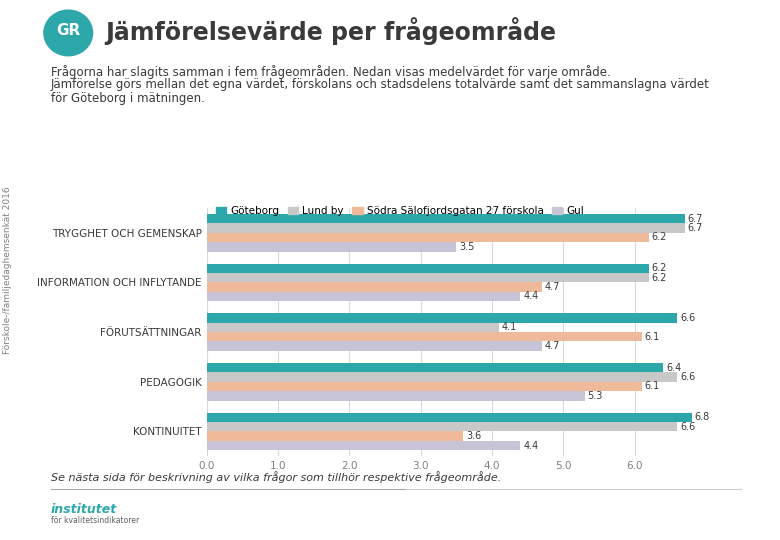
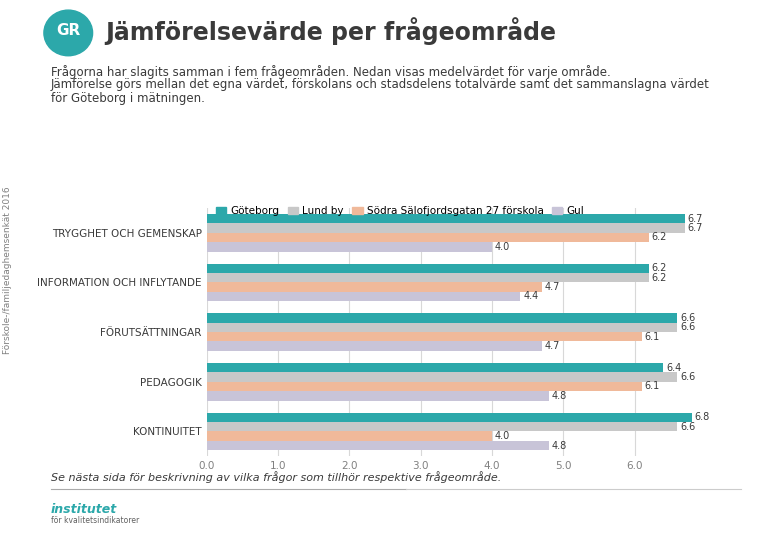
Gul/TRYGGHET OCH GEMENSKAP: 3.5 -> 4.0
Lund by/FÖRUTSÄTTNINGAR: 4.1 -> 6.6
Gul/PEDAGOGIK: 5.3 -> 4.8
Södra Sälofjordsgatan 27 förskola/KONTINUITET: 3.6 -> 4.0
Gul/KONTINUITET: 4.4 -> 4.8
